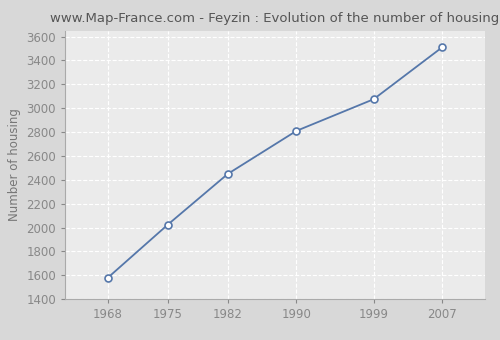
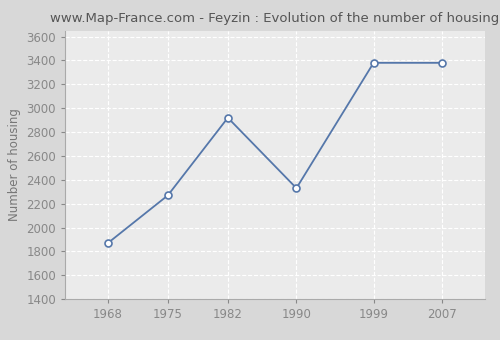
1968: 1580 -> 1870
1975: 2020 -> 2270
1982: 2450 -> 2920
1990: 2810 -> 2330
1999: 3080 -> 3380
2007: 3510 -> 3380
